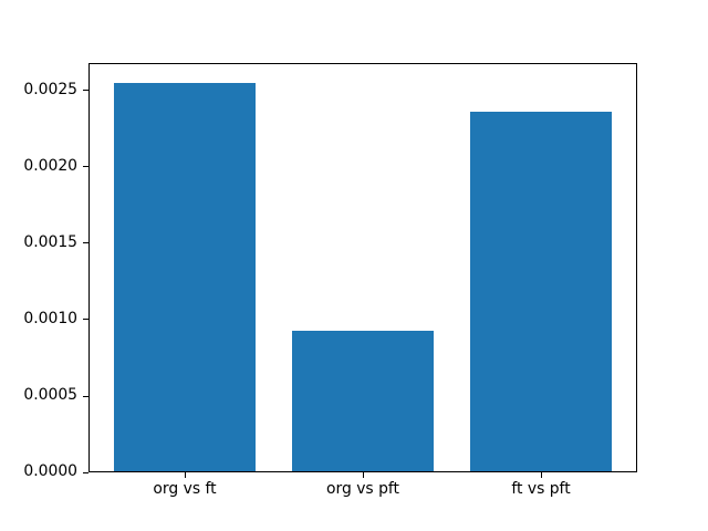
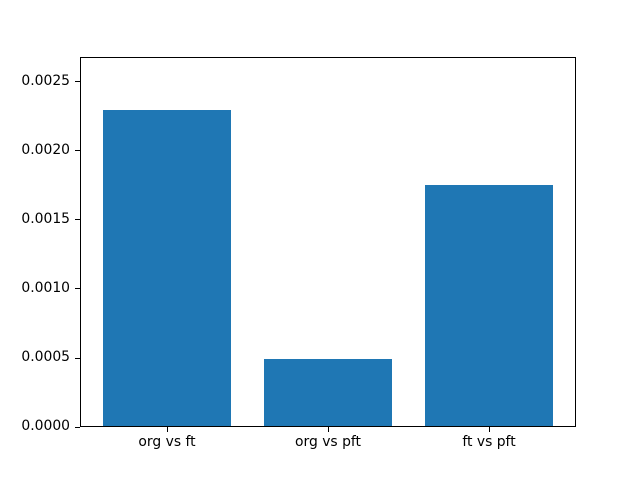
org vs ft: 0.00255 -> 0.00230
org vs pft: 0.00093 -> 0.00049
ft vs pft: 0.00236 -> 0.00175
